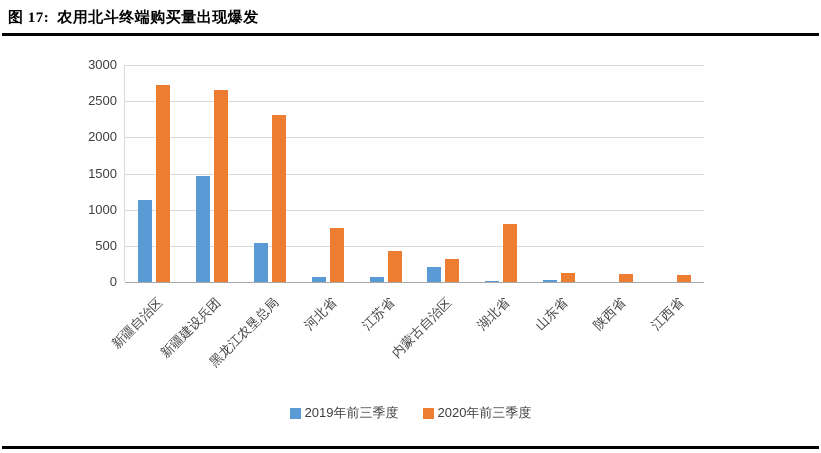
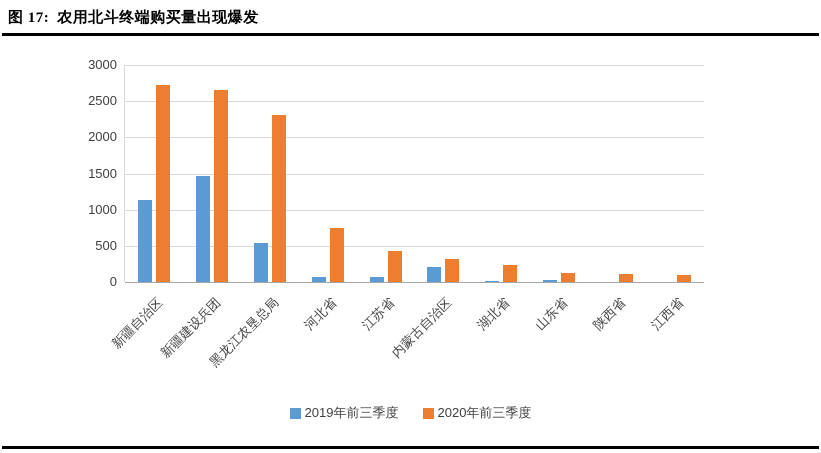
2020年前三季度/湖北省: 800 -> 200
